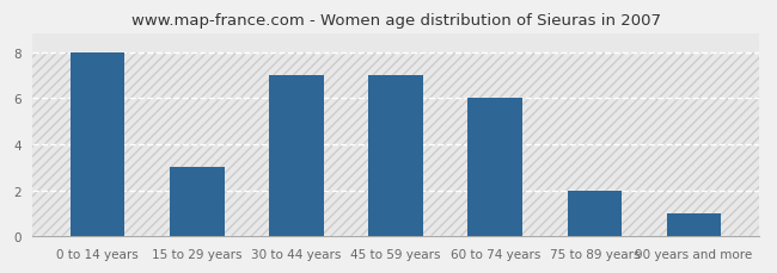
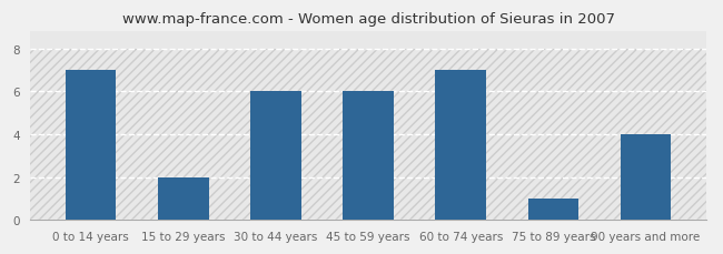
0 to 14 years: 8 -> 7
15 to 29 years: 3 -> 2
30 to 44 years: 7 -> 6
45 to 59 years: 7 -> 6
60 to 74 years: 6 -> 7
75 to 89 years: 2 -> 1
90 years and more: 1 -> 4
